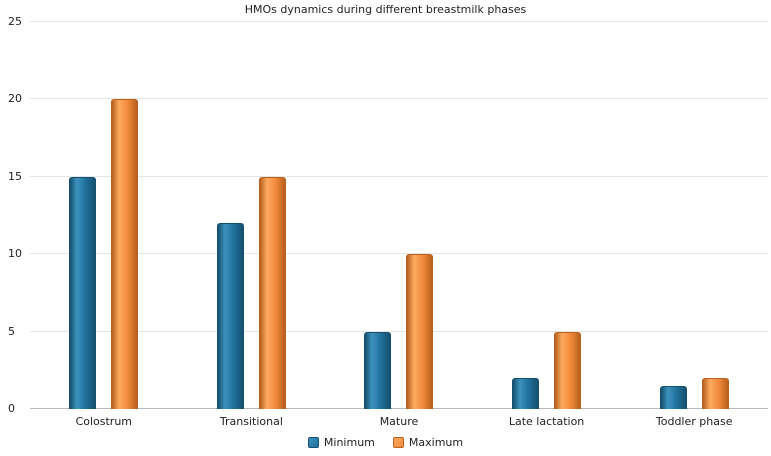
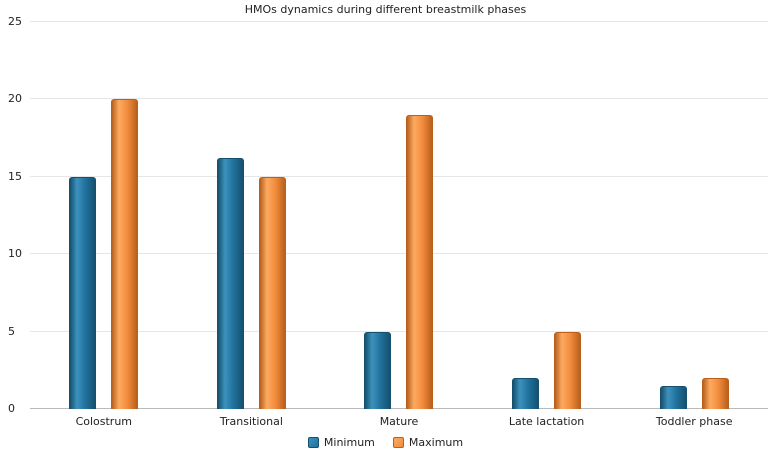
Minimum/Transitional: 12.0 -> 16.2
Maximum/Mature: 10 -> 19
